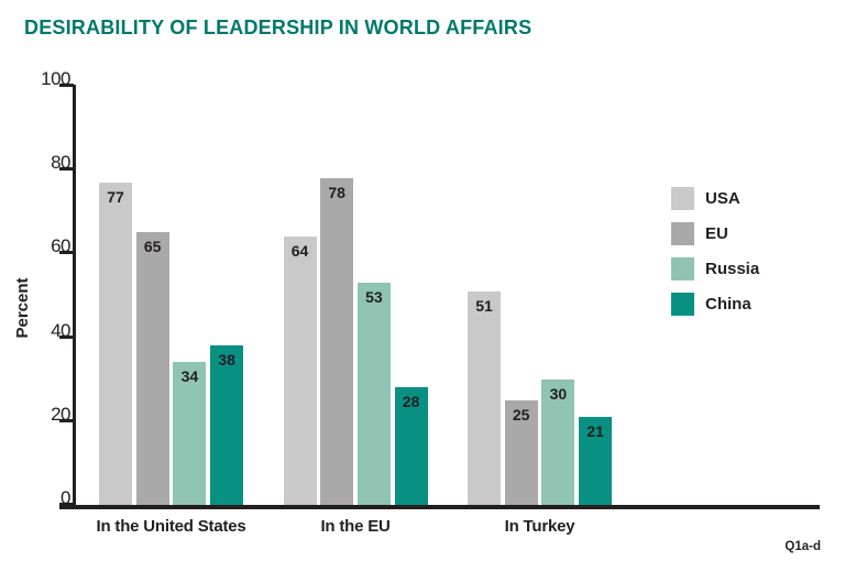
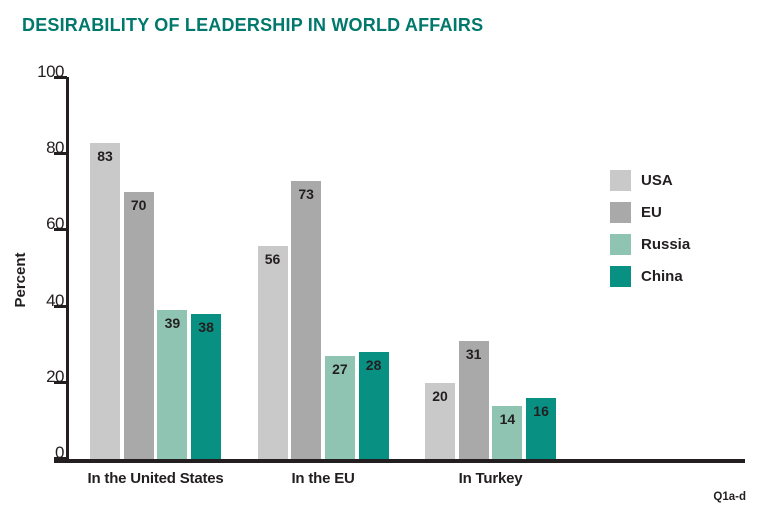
USA/In the United States: 77 -> 83
EU/In the United States: 65 -> 70
Russia/In the United States: 34 -> 39
USA/In the EU: 64 -> 56
EU/In the EU: 78 -> 73
Russia/In the EU: 53 -> 27
USA/In Turkey: 51 -> 20
EU/In Turkey: 25 -> 31
Russia/In Turkey: 30 -> 14
China/In Turkey: 21 -> 16
